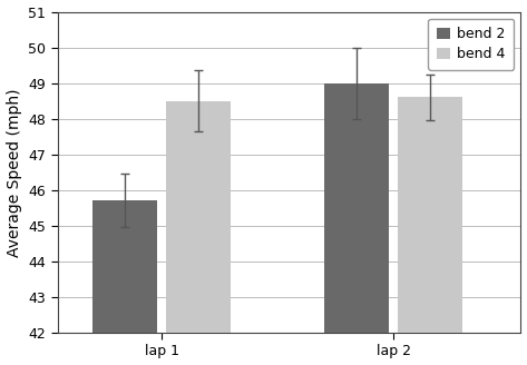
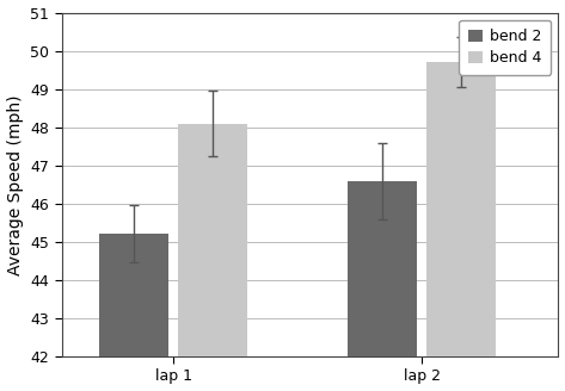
bend 2/lap 1: 45.7 -> 45.2
bend 4/lap 1: 48.5 -> 48.1
bend 2/lap 2: 49.0 -> 46.6
bend 4/lap 2: 48.6 -> 49.7
